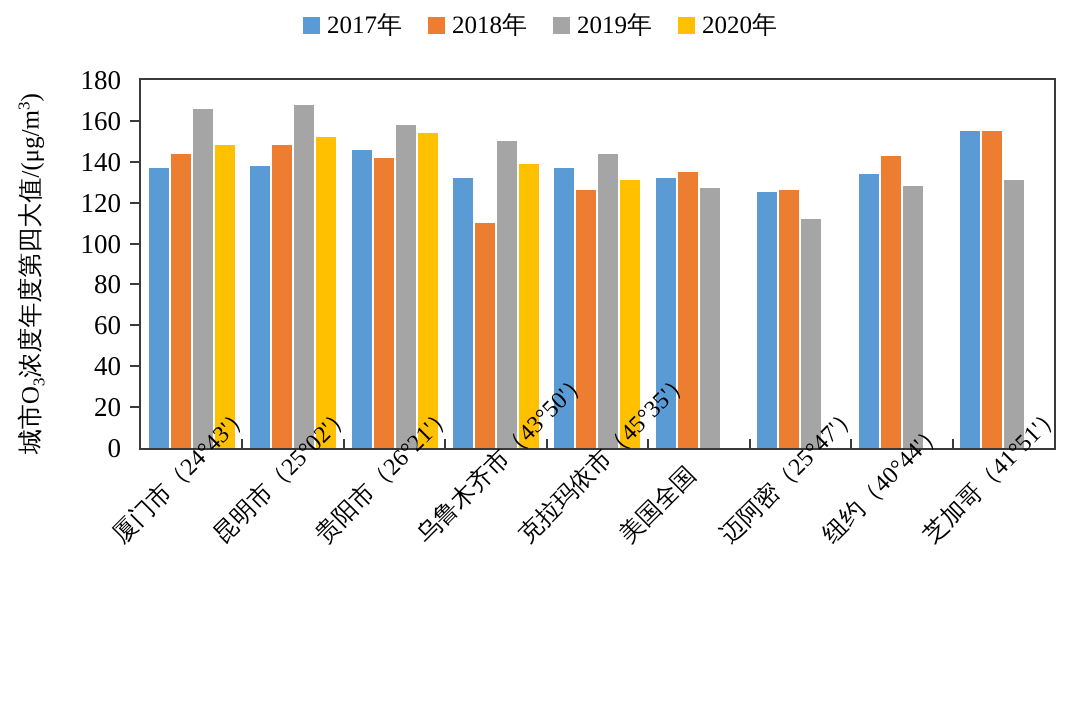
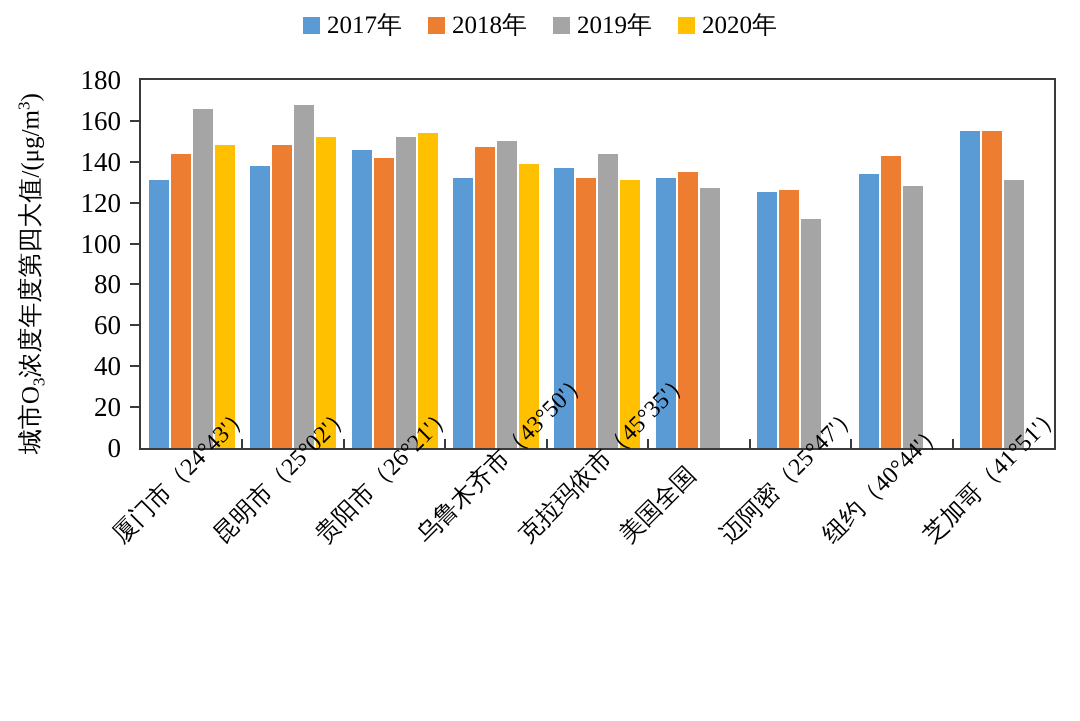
2017年/厦门市（24°43'）: 137 -> 131
2019年/贵阳市（26°21'）: 158 -> 152
2018年/乌鲁木齐市（43°50'）: 110 -> 147
2018年/克拉玛依市（45°35'）: 126 -> 132
